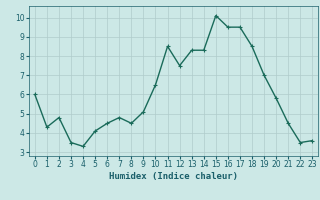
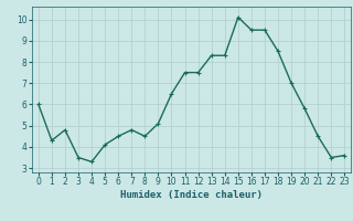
11: 8.5 -> 7.5
